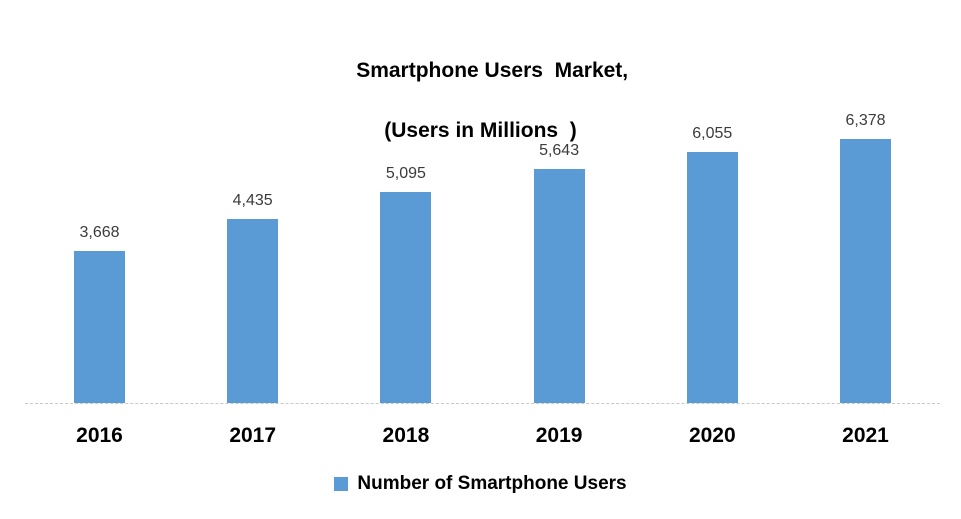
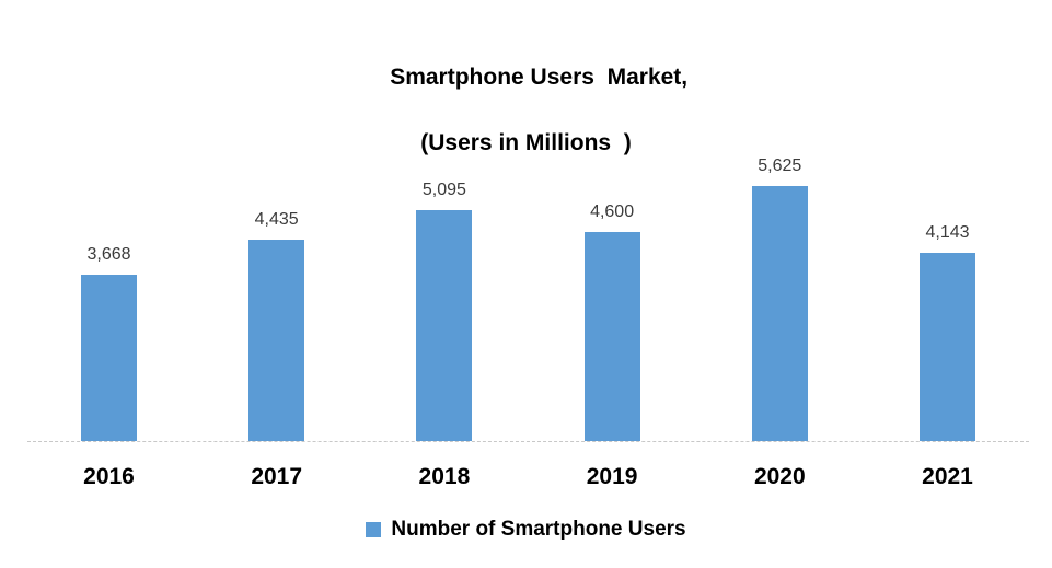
2019: 5,643 -> 4,600
2020: 6,055 -> 5,625
2021: 6,378 -> 4,143
